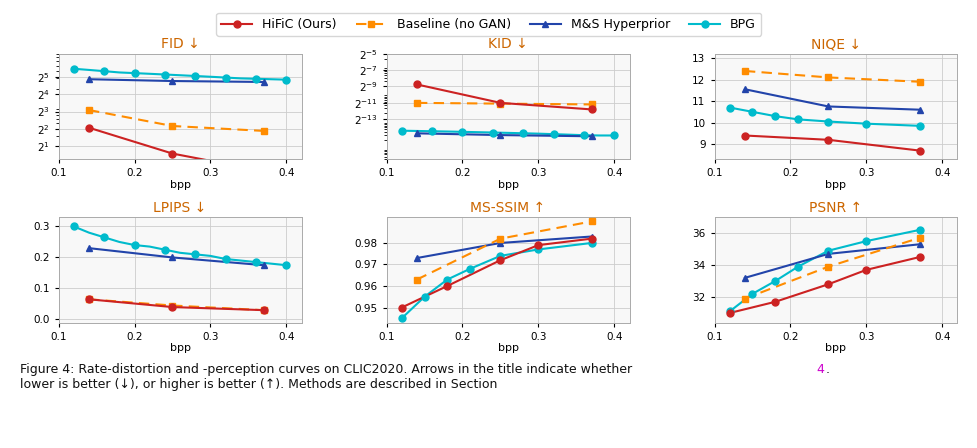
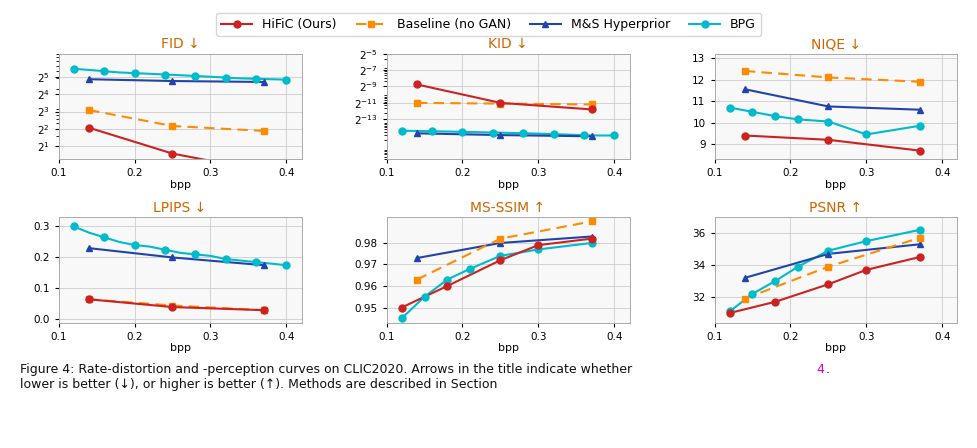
NIQE ↓/BPG/0.3: 9.95 -> 9.45
